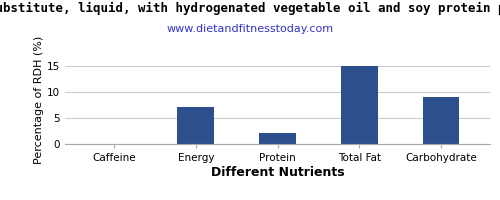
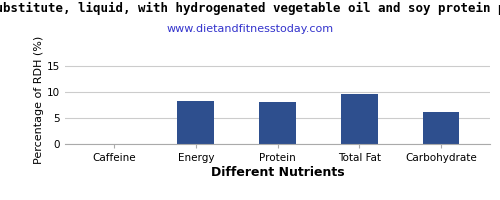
Energy: 7.1 -> 8.4
Protein: 2.1 -> 8.2
Total Fat: 15.0 -> 9.6
Carbohydrate: 9.0 -> 6.2
